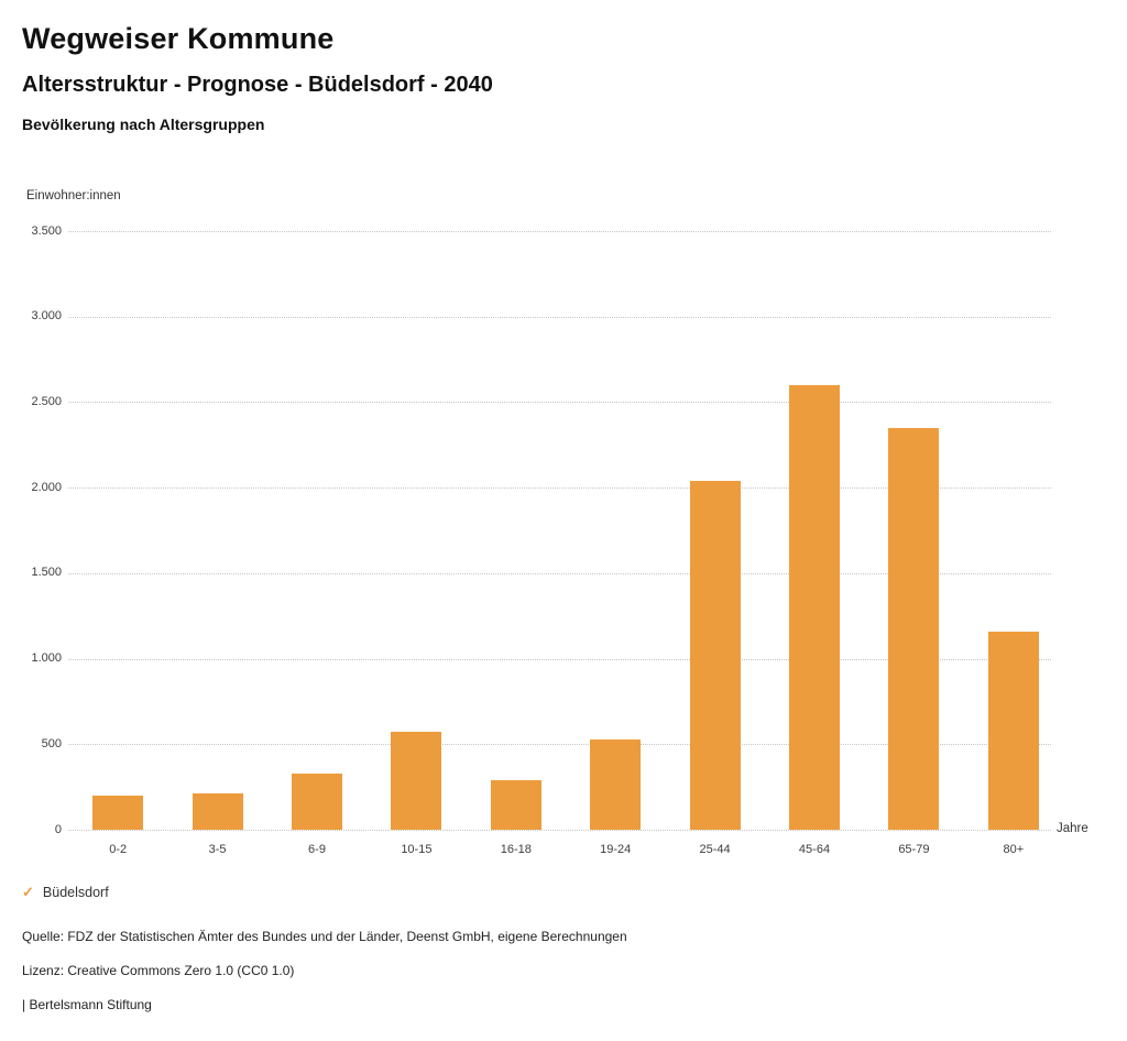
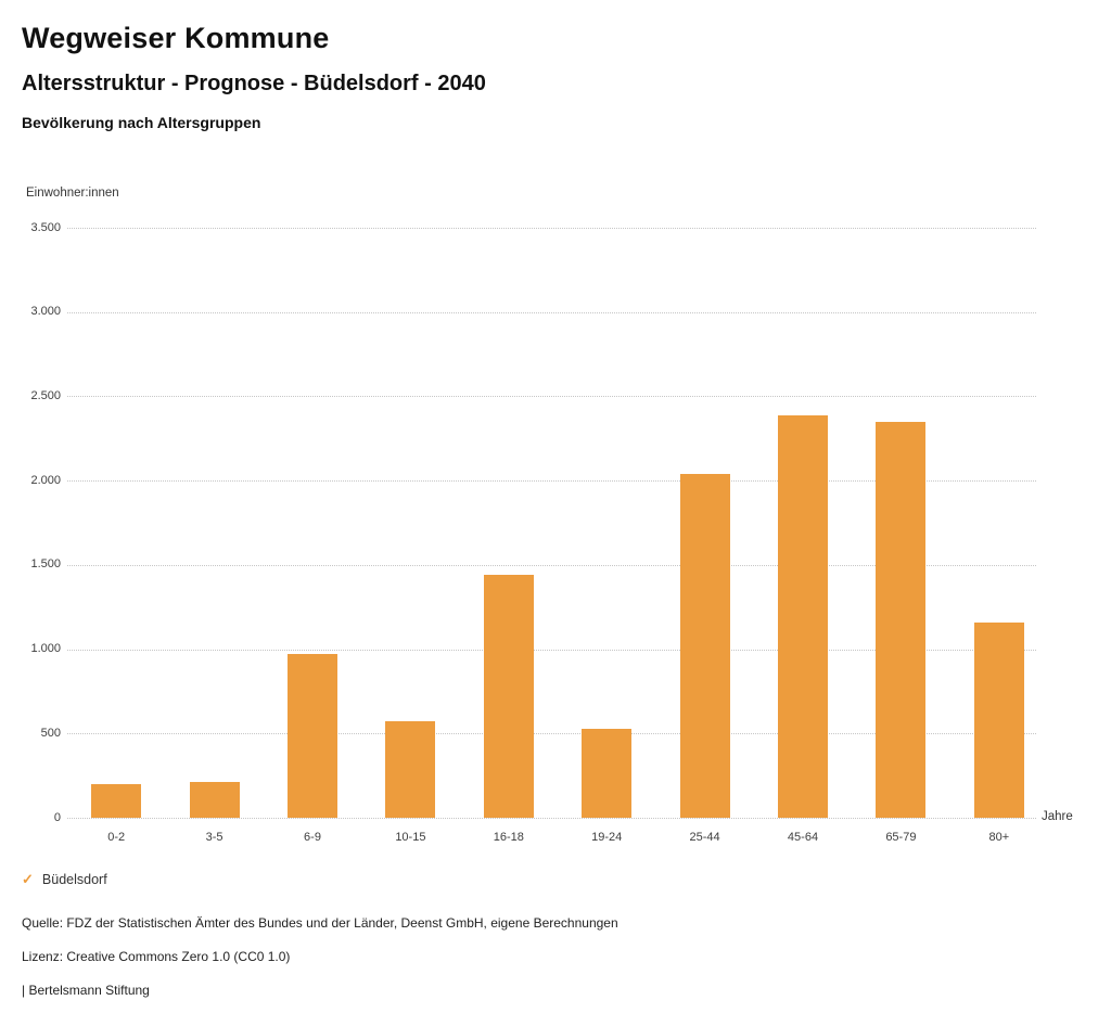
6-9: 320 -> 970
16-18: 290 -> 1440
45-64: 2600 -> 2390
